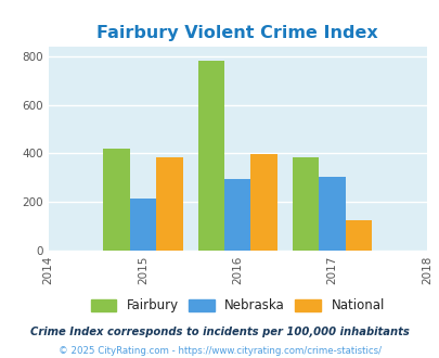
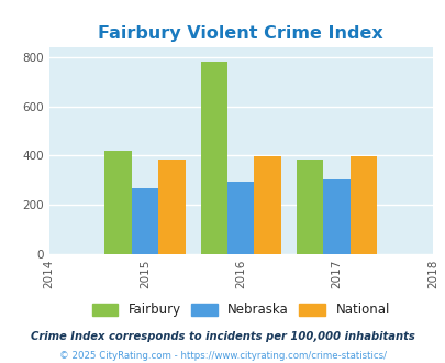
Nebraska/2015: 215 -> 268
National/2017: 125 -> 398
